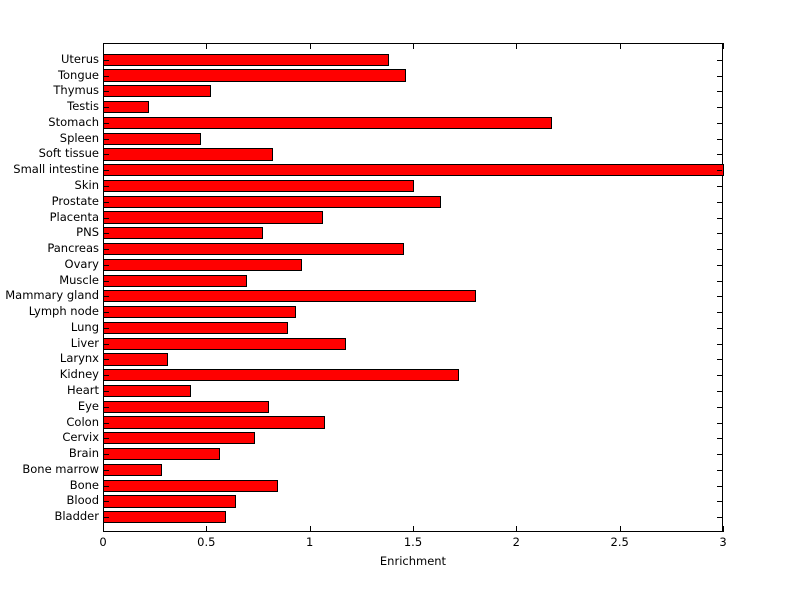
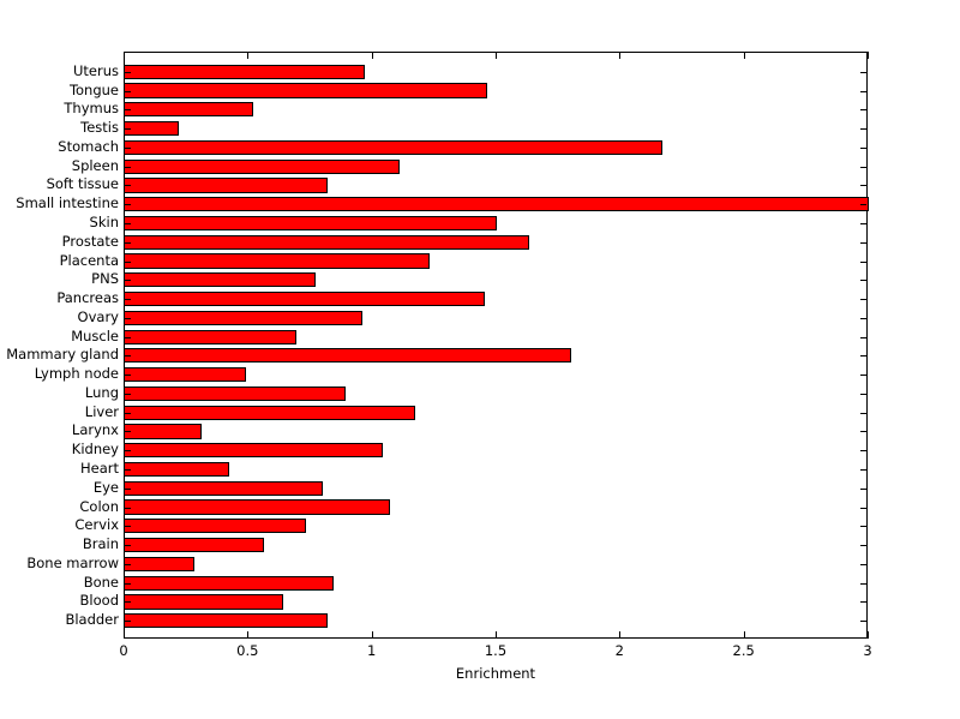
Uterus: 1.38 -> 0.97
Spleen: 0.47 -> 1.11
Placenta: 1.06 -> 1.23
Lymph node: 0.93 -> 0.49
Kidney: 1.72 -> 1.04
Bladder: 0.59 -> 0.82
